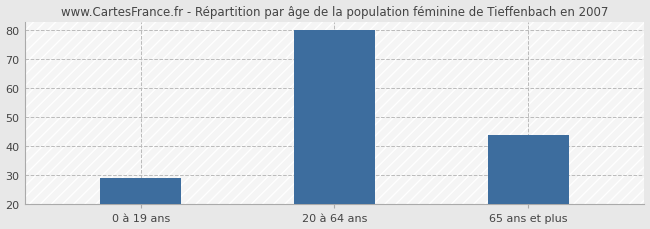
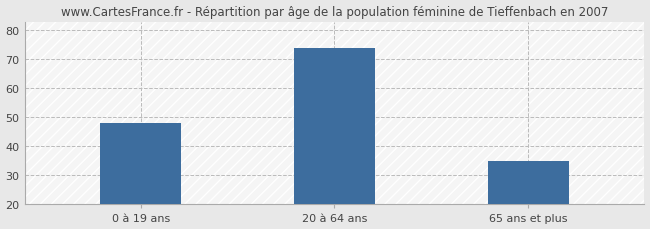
0 à 19 ans: 29 -> 48
20 à 64 ans: 80 -> 74
65 ans et plus: 44 -> 35
